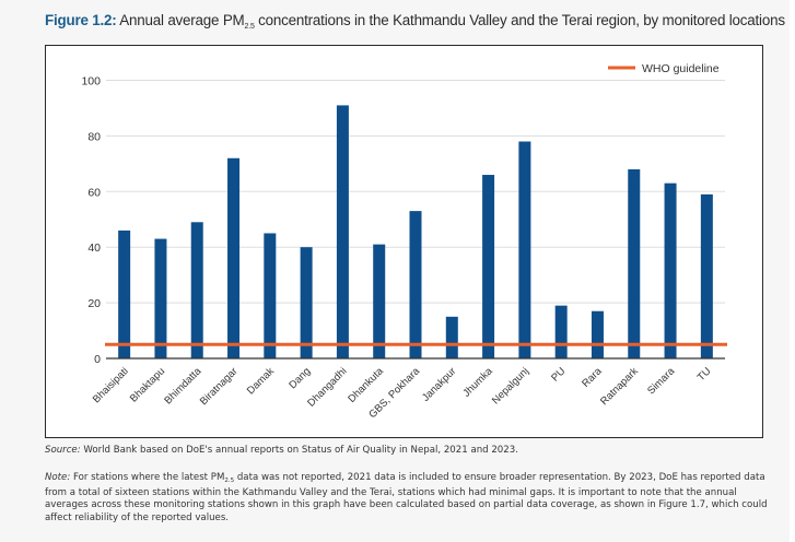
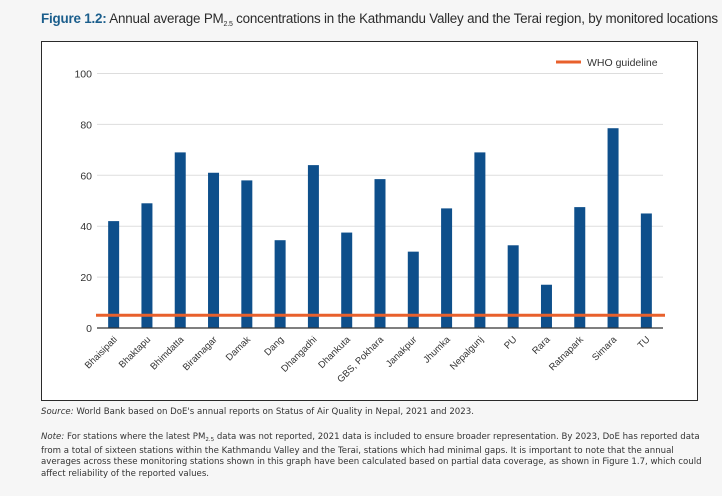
Bhaisipati: 46 -> 42
Bhaktapu: 43 -> 49
Bhimdatta: 49 -> 69
Biratnagar: 72 -> 61
Damak: 45 -> 58
Dang: 40 -> 34
Dhangadhi: 91 -> 64
Dhankuta: 41 -> 38
GBS, Pokhara: 53 -> 58
Janakpur: 15 -> 30
Jhumka: 66 -> 47
Nepalgunj: 78 -> 69
PU: 19 -> 32
Ratnapark: 68 -> 48
Simara: 63 -> 78
TU: 59 -> 45
